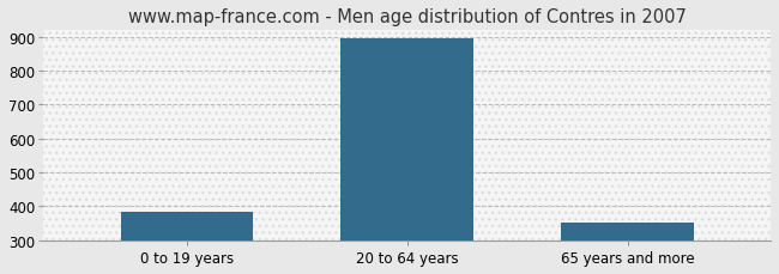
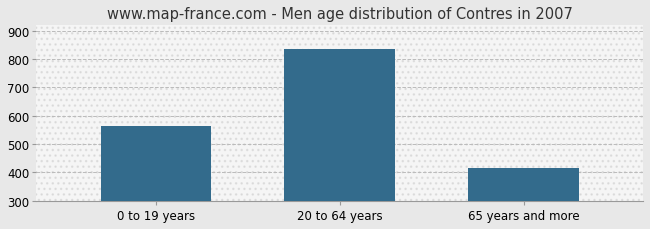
0 to 19 years: 385 -> 565
20 to 64 years: 895 -> 835
65 years and more: 352 -> 415
